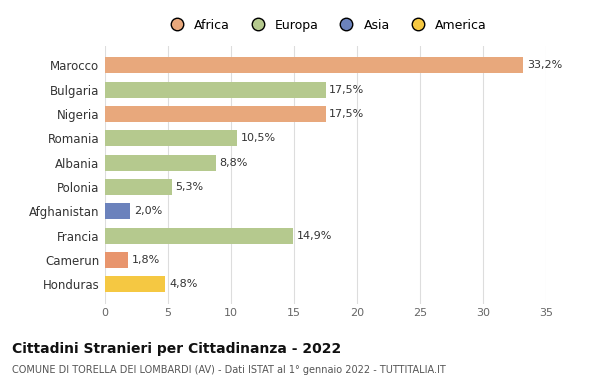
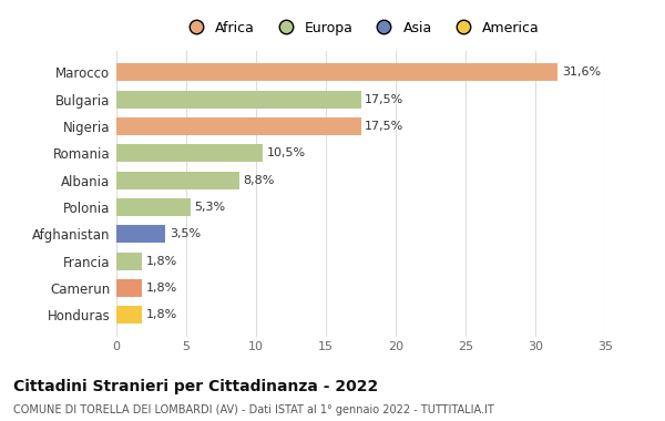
Marocco: 33,2% -> 31,6%
Afghanistan: 2,0% -> 3,5%
Francia: 14,9% -> 1,8%
Honduras: 4,8% -> 1,8%
